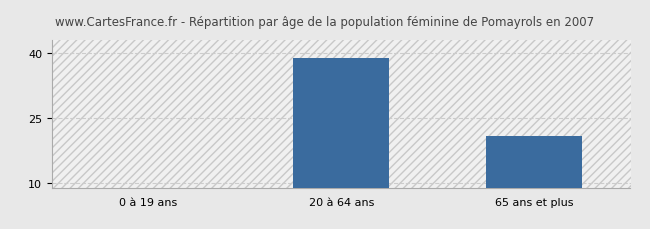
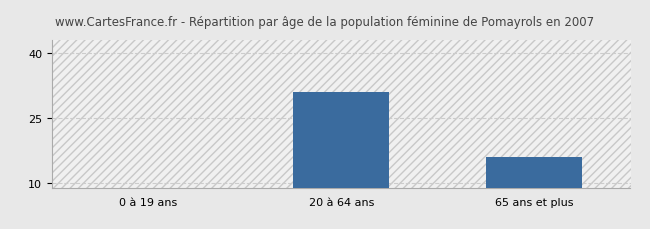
20 à 64 ans: 39 -> 31
65 ans et plus: 21 -> 16
